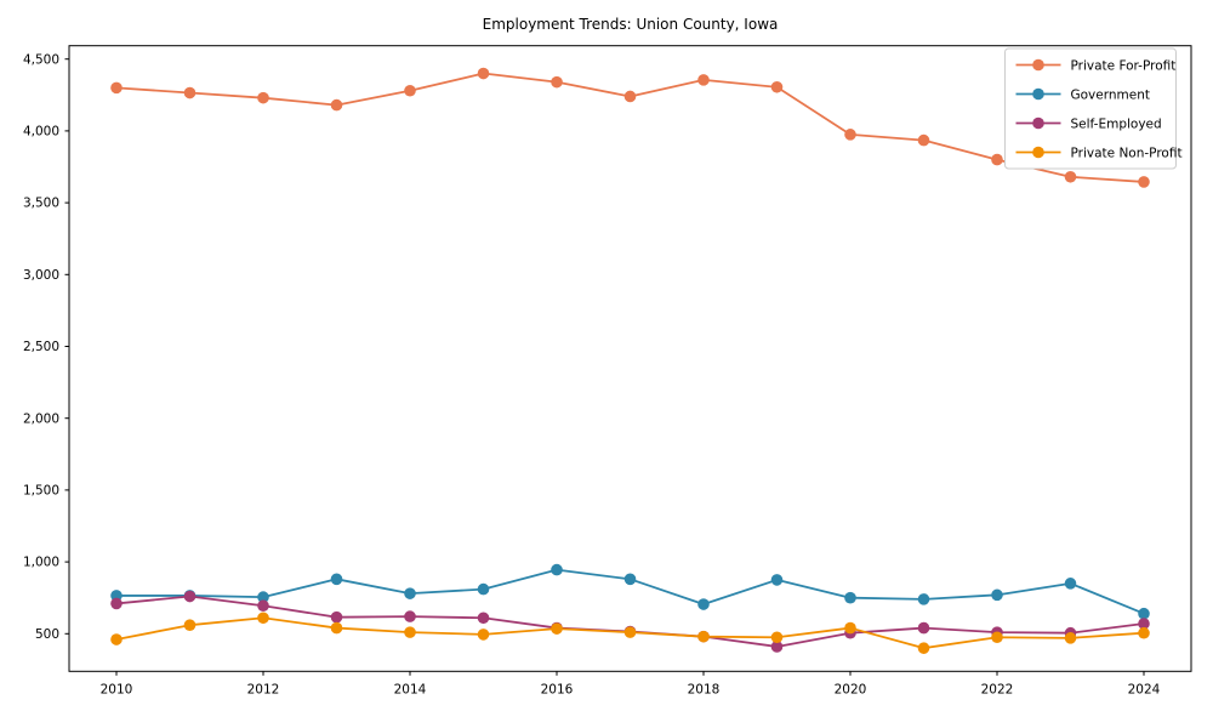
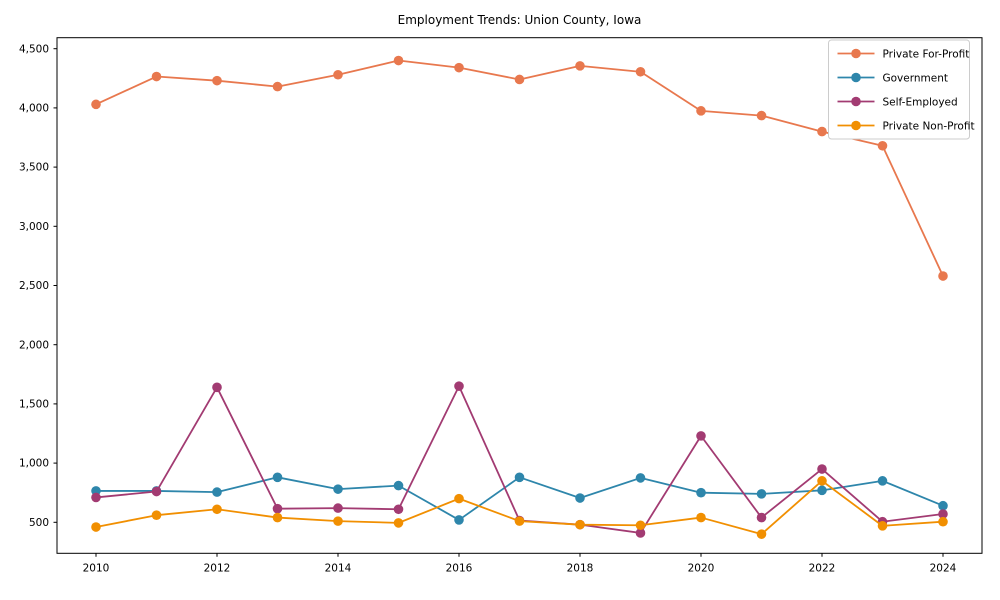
Private For-Profit/2010: 4300 -> 4030
Self-Employed/2012: 700 -> 1640
Government/2016: 940 -> 520
Self-Employed/2016: 540 -> 1650
Private Non-Profit/2016: 540 -> 700
Self-Employed/2020: 500 -> 1230
Self-Employed/2022: 510 -> 950
Private Non-Profit/2022: 480 -> 850
Private For-Profit/2024: 3640 -> 2580
